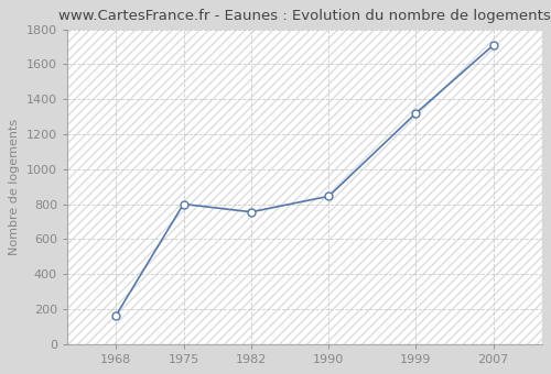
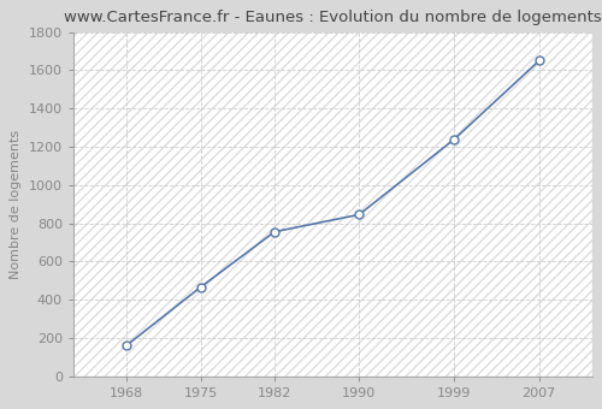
1975: 800 -> 460
1999: 1320 -> 1240
2007: 1710 -> 1650
